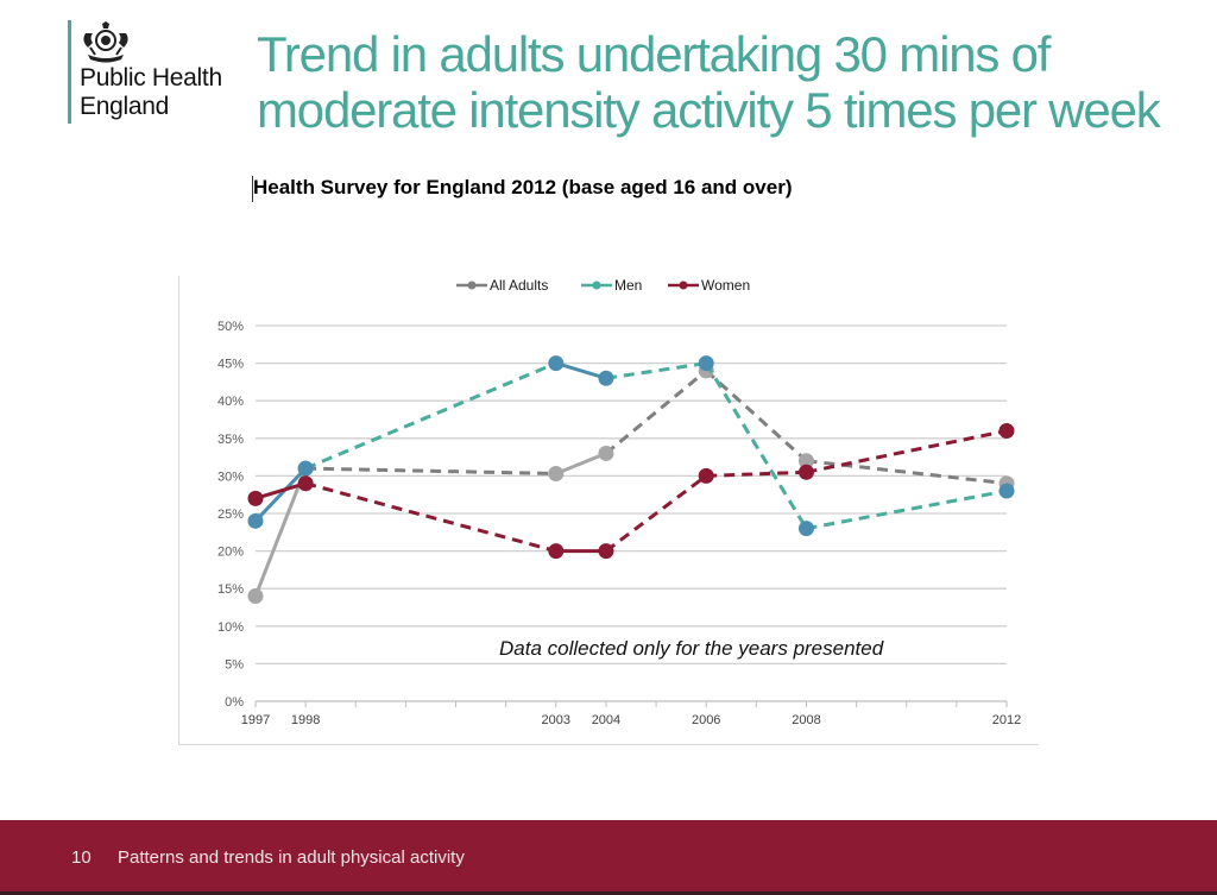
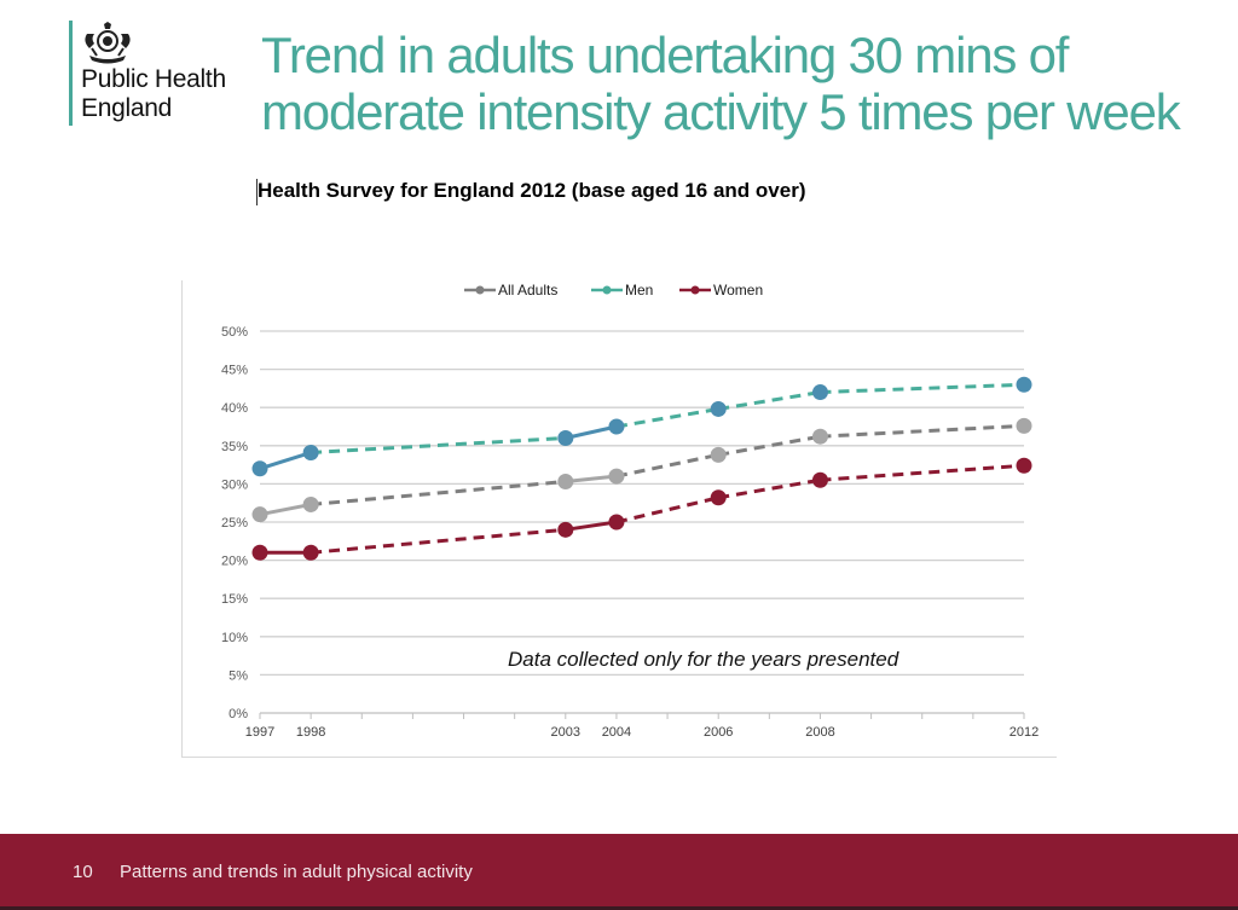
All Adults/1997: 14% -> 26%
Men/1997: 24% -> 32%
Women/1997: 27% -> 21%
All Adults/1998: 31% -> 27%
Men/1998: 31% -> 34%
Women/1998: 29% -> 21%
Men/2003: 45% -> 36%
Women/2003: 20% -> 24%
All Adults/2004: 33% -> 31%
Men/2004: 43% -> 38%
Women/2004: 20% -> 25%
All Adults/2006: 44% -> 34%
Men/2006: 45% -> 40%
Women/2006: 30% -> 28%
All Adults/2008: 32% -> 36%
Men/2008: 23% -> 42%
All Adults/2012: 29% -> 38%
Men/2012: 28% -> 43%
Women/2012: 36% -> 32%
